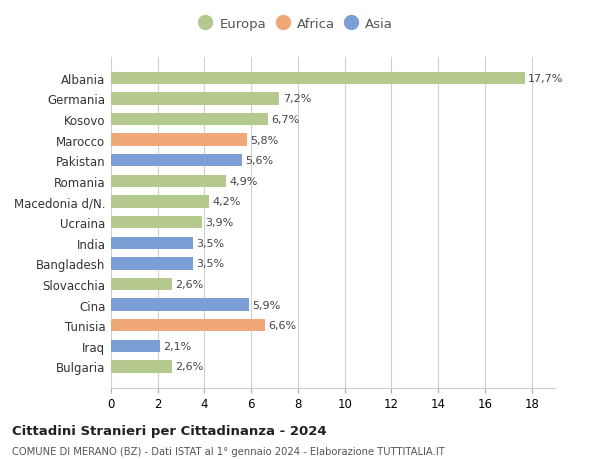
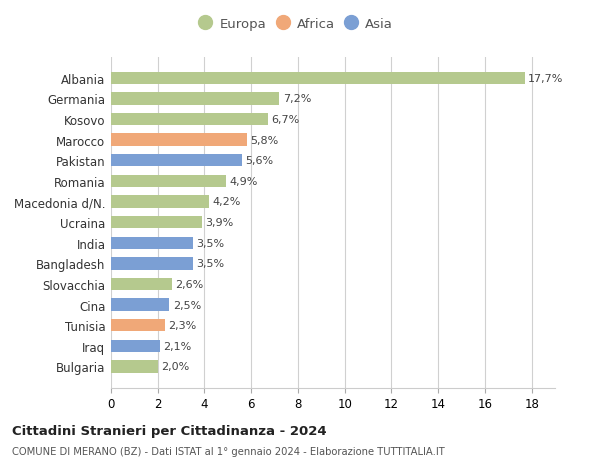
Cina: 5,9% -> 2,5%
Tunisia: 6,6% -> 2,3%
Bulgaria: 2,6% -> 2,0%
